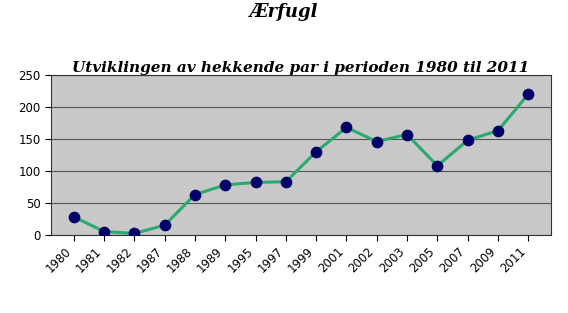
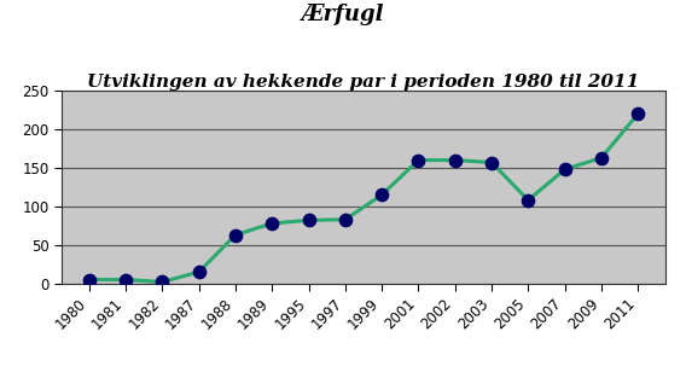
1980: 28 -> 5
1999: 130 -> 115
2001: 168 -> 160
2002: 146 -> 160
